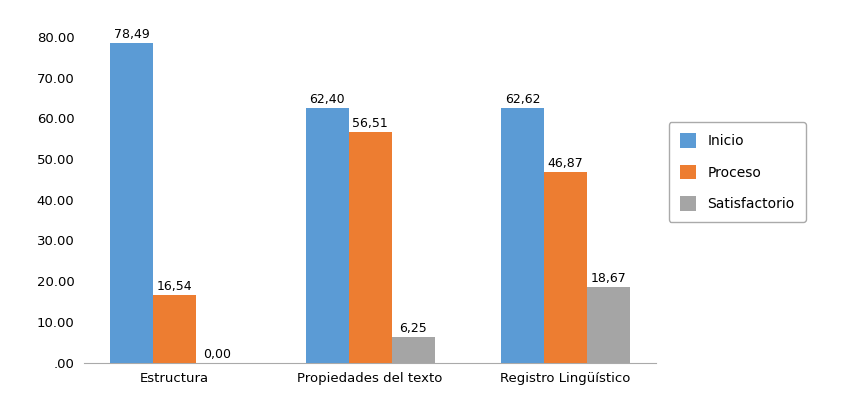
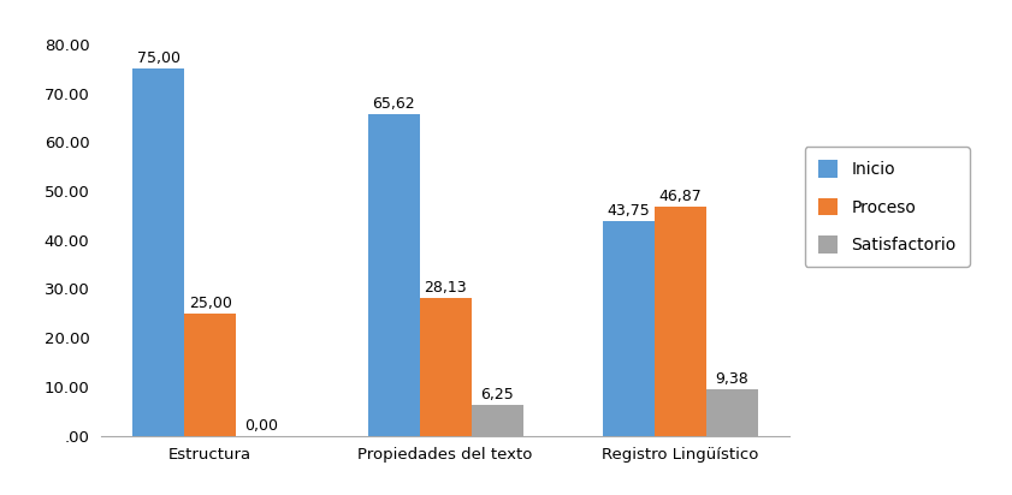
Inicio/Estructura: 78,49 -> 75,00
Proceso/Estructura: 16,54 -> 25,00
Inicio/Propiedades del texto: 62,40 -> 65,62
Proceso/Propiedades del texto: 56,51 -> 28,13
Inicio/Registro Lingüístico: 62,62 -> 43,75
Satisfactorio/Registro Lingüístico: 18,67 -> 9,38
